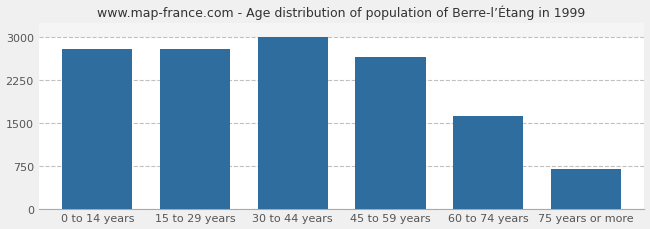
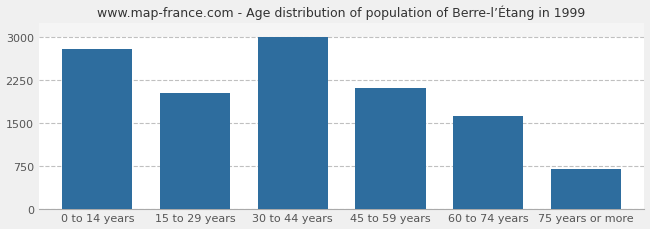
15 to 29 years: 2800 -> 2020
45 to 59 years: 2650 -> 2120
